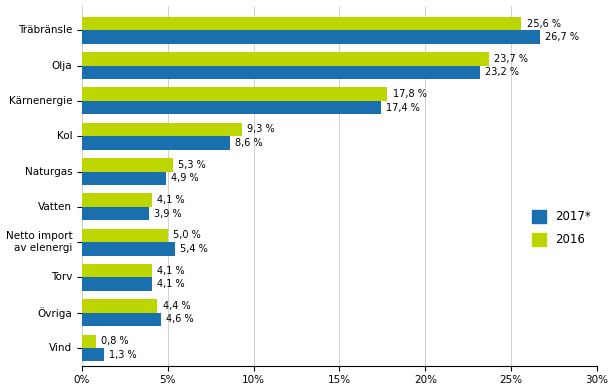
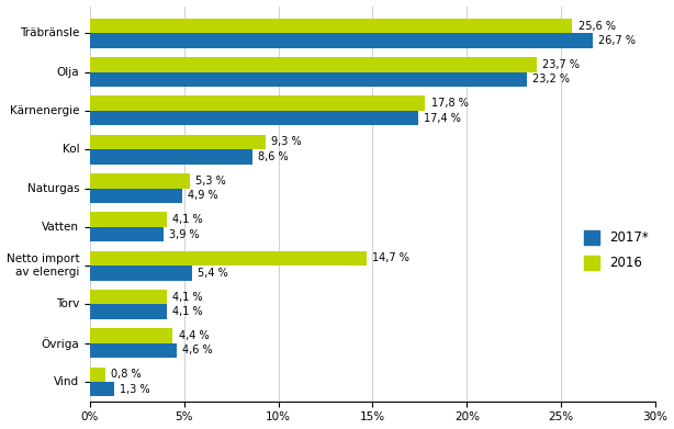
2016/Netto import av elenergi: 5,0 -> 14,7
